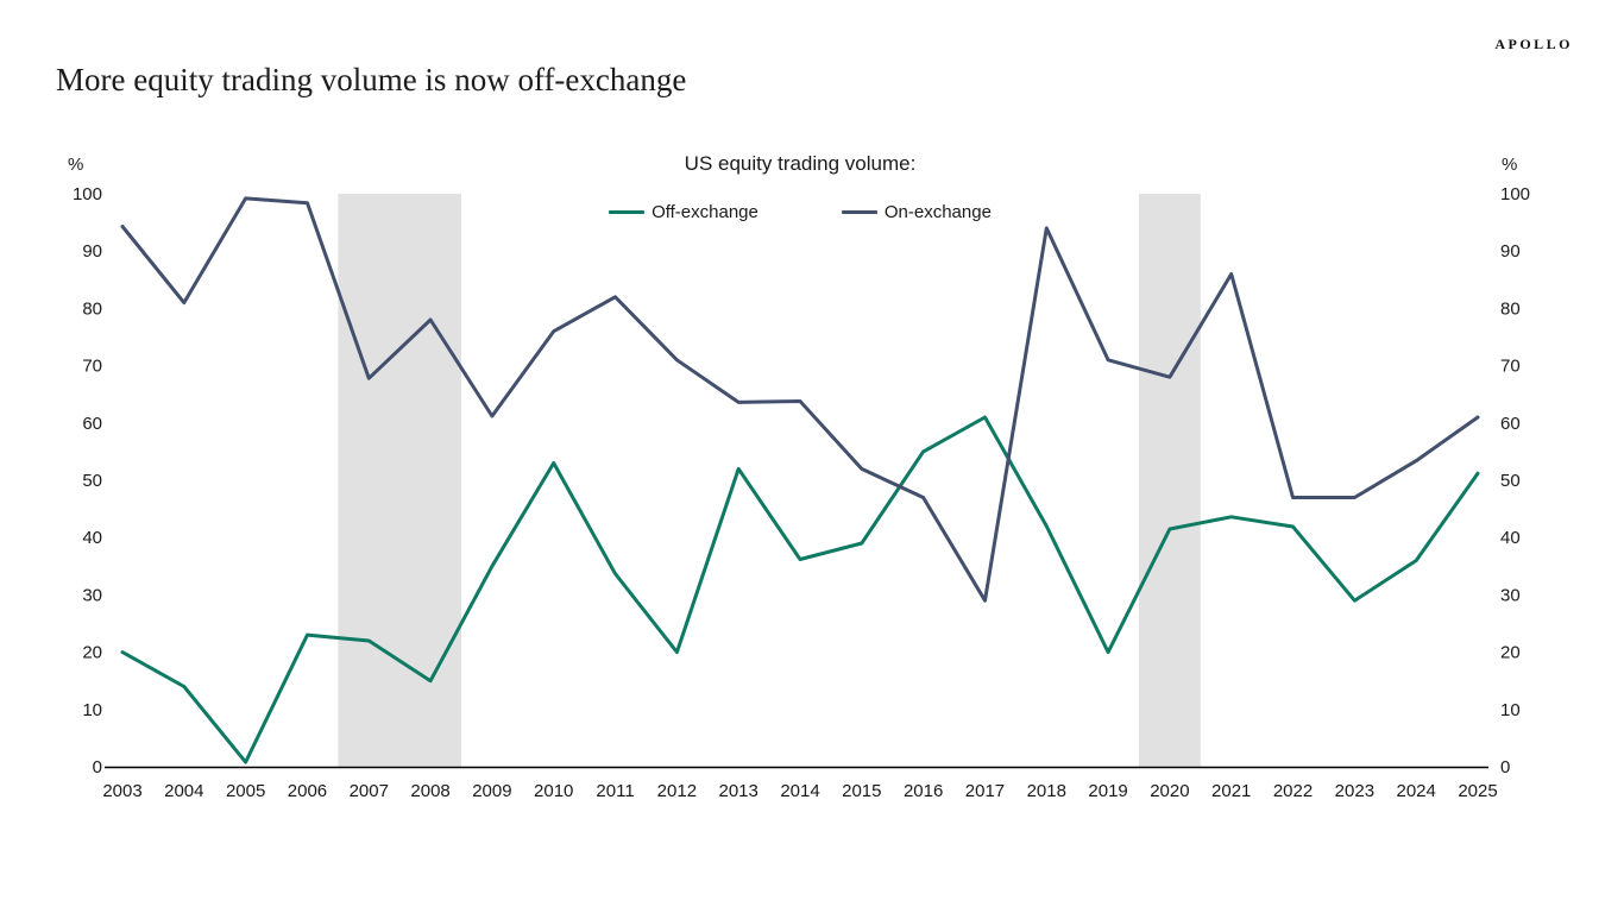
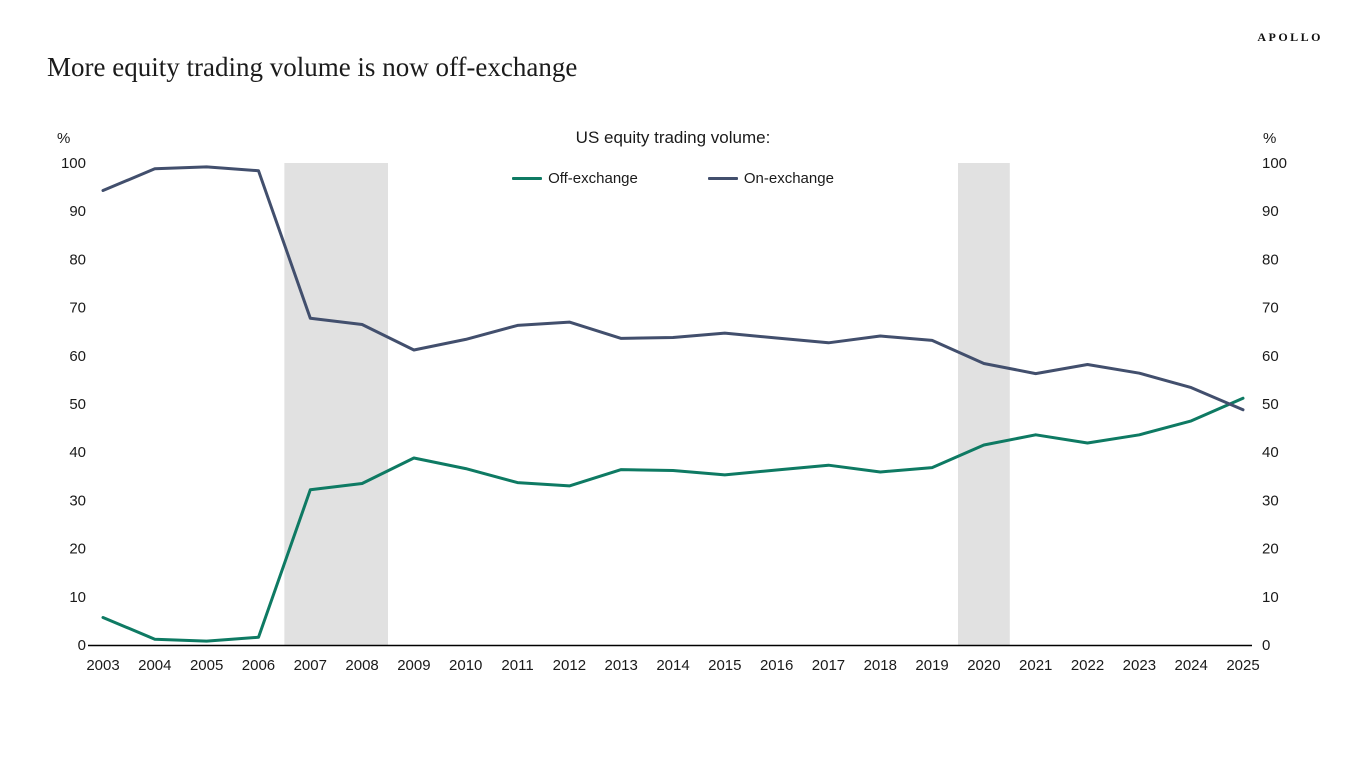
Off-exchange/2003: 20 -> 6
Off-exchange/2004: 14 -> 1
On-exchange/2004: 81 -> 99
Off-exchange/2006: 23 -> 2
Off-exchange/2007: 22 -> 32
Off-exchange/2008: 15 -> 34
On-exchange/2008: 78 -> 66
Off-exchange/2009: 35 -> 39
Off-exchange/2010: 53 -> 37
On-exchange/2010: 76 -> 63
On-exchange/2011: 82 -> 66
Off-exchange/2012: 20 -> 33
On-exchange/2012: 71 -> 67
Off-exchange/2013: 52 -> 36
Off-exchange/2015: 39 -> 35
On-exchange/2015: 52 -> 65
Off-exchange/2016: 55 -> 36
On-exchange/2016: 47 -> 64
Off-exchange/2017: 61 -> 37
On-exchange/2017: 29 -> 63
Off-exchange/2018: 42 -> 36
On-exchange/2018: 94 -> 64
Off-exchange/2019: 20 -> 37
On-exchange/2019: 71 -> 63
On-exchange/2020: 68 -> 58
On-exchange/2021: 86 -> 56
On-exchange/2022: 47 -> 58
Off-exchange/2023: 29 -> 44
On-exchange/2023: 47 -> 56
Off-exchange/2024: 36 -> 46
On-exchange/2025: 61 -> 49
